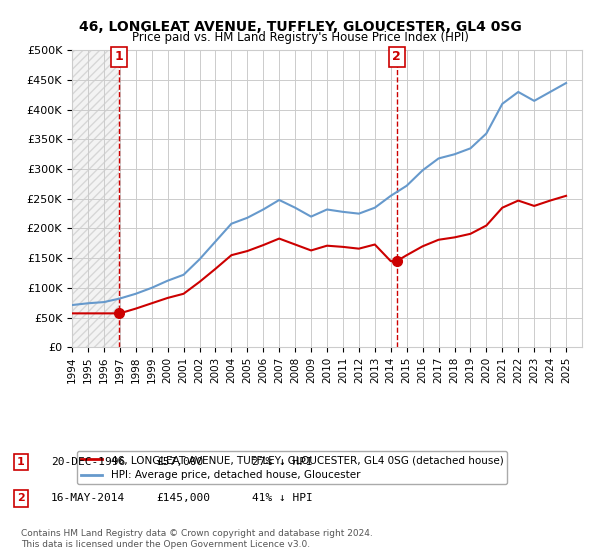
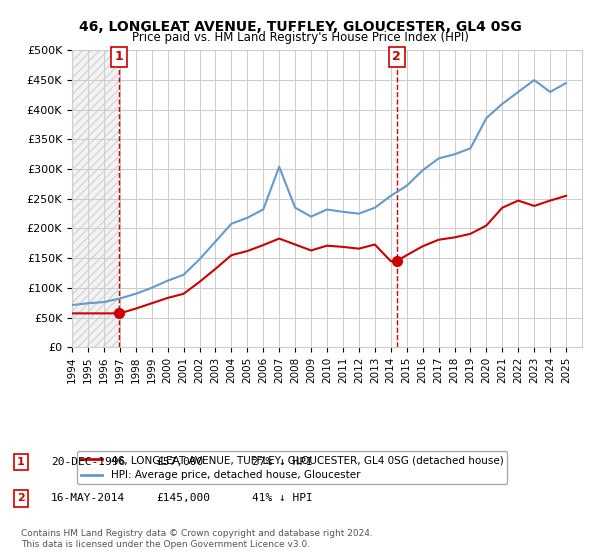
HPI: Average price, detached house, Gloucester/2007: £248K -> £304K
HPI: Average price, detached house, Gloucester/2020: £360K -> £386K
HPI: Average price, detached house, Gloucester/2023: £415K -> £450K
